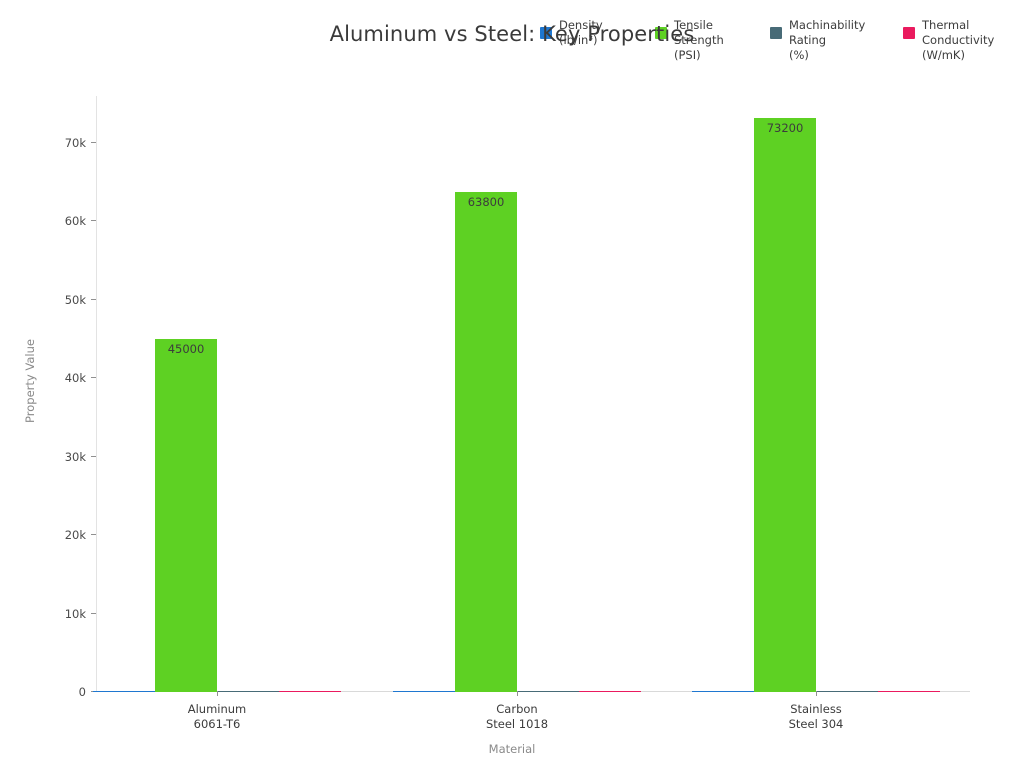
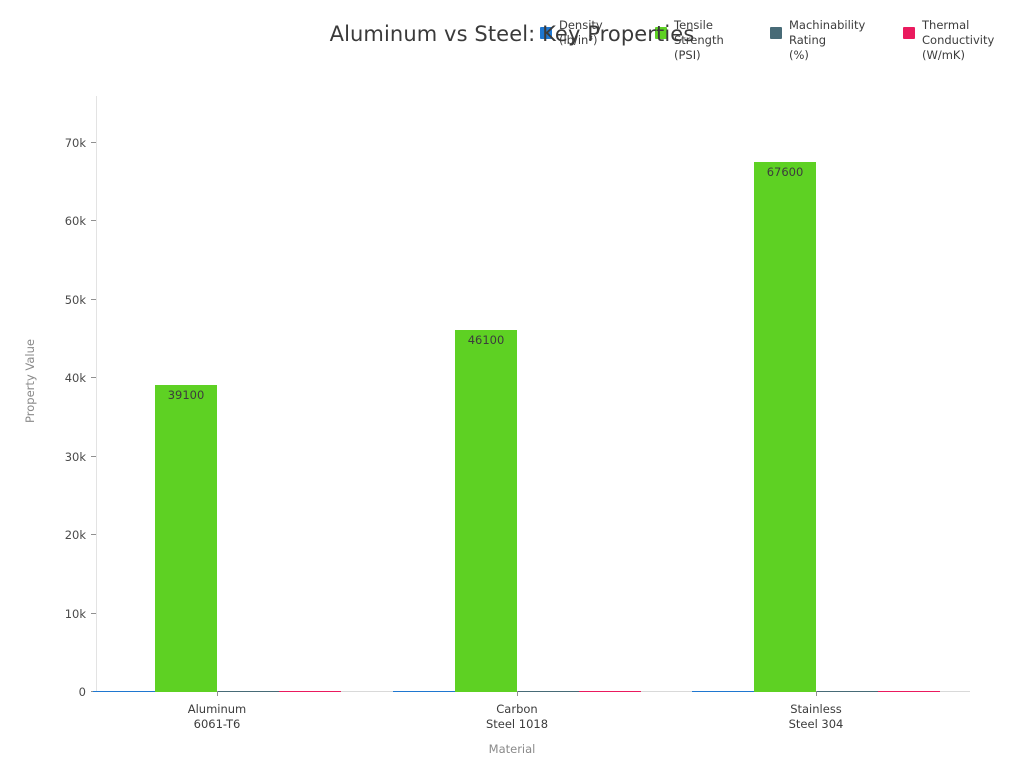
Tensile Strength (PSI)/Aluminum 6061-T6: 45000 -> 39100
Tensile Strength (PSI)/Carbon Steel 1018: 63800 -> 46100
Tensile Strength (PSI)/Stainless Steel 304: 73200 -> 67600
